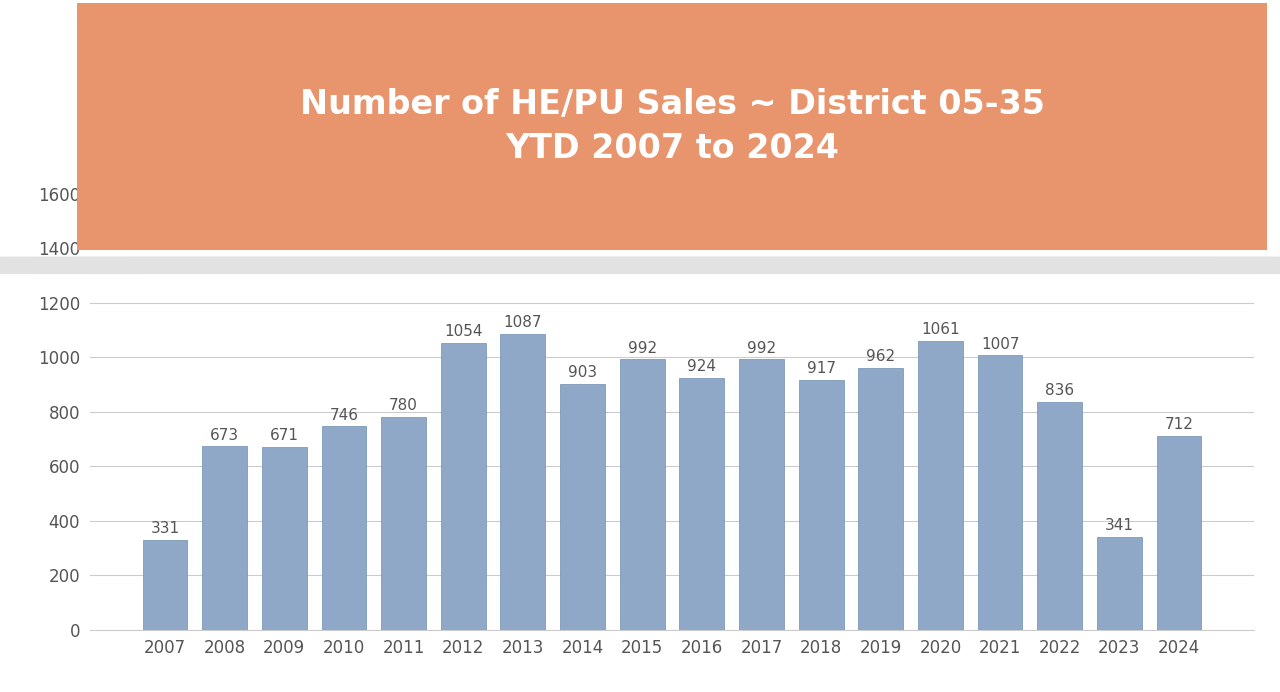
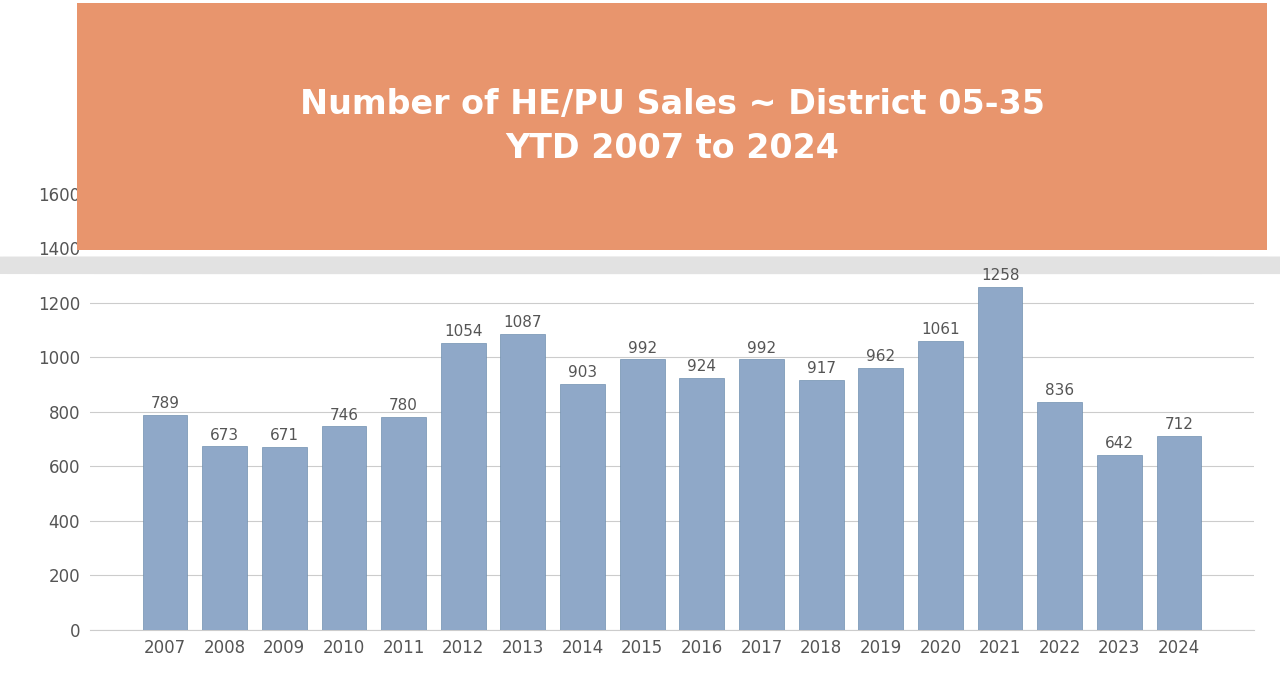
2007: 331 -> 789
2021: 1007 -> 1258
2023: 341 -> 642
